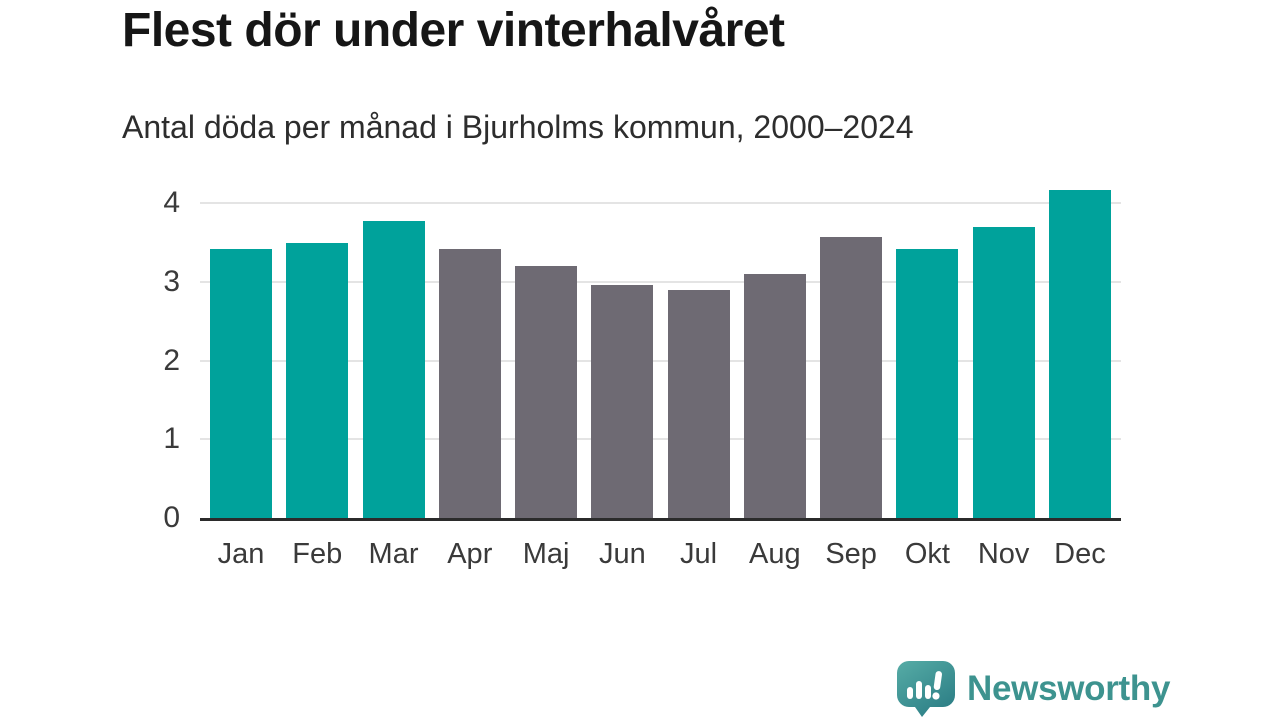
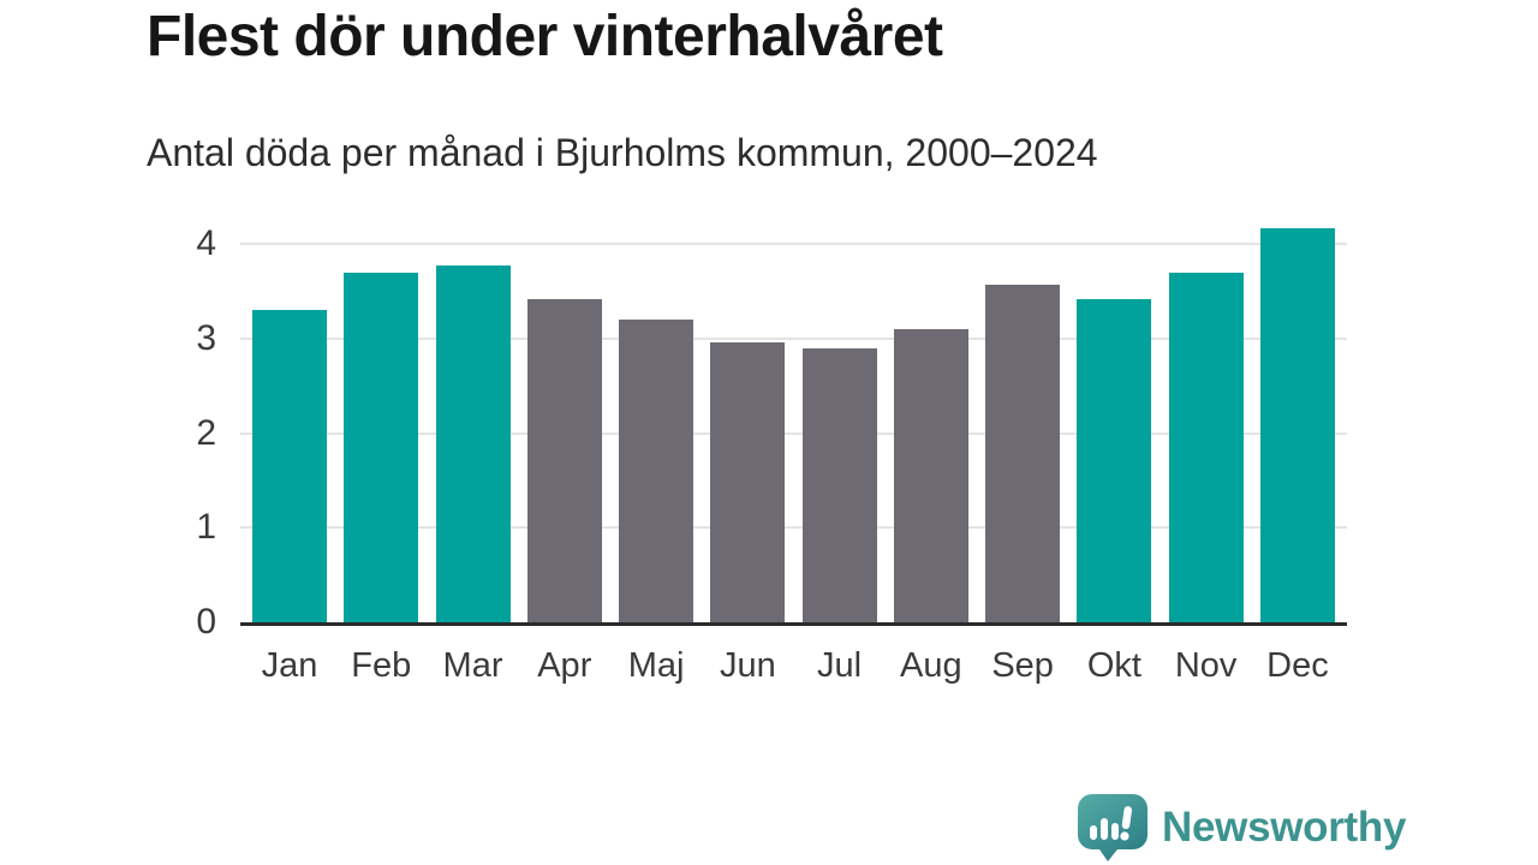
Jan: 3.4 -> 3.3
Feb: 3.5 -> 3.7
